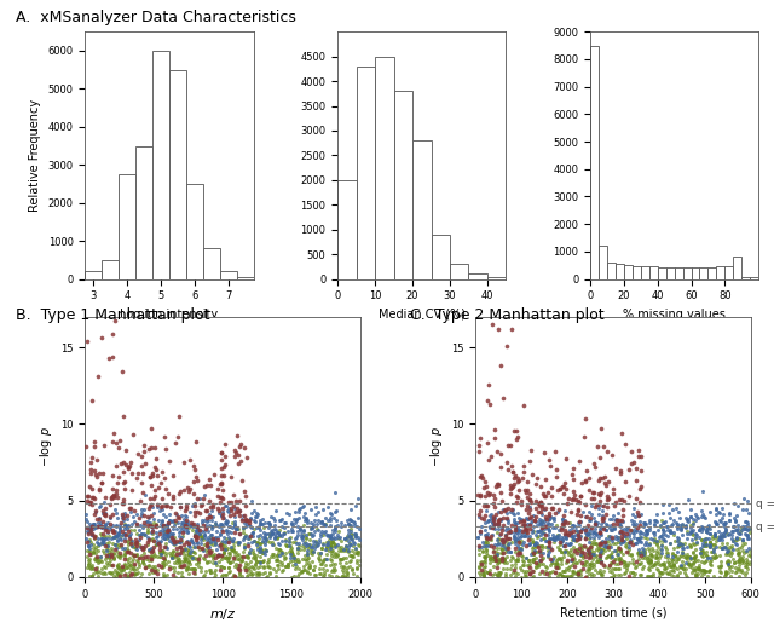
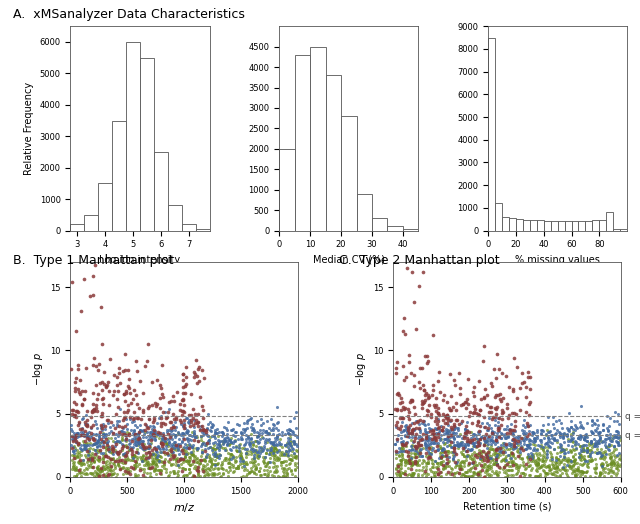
4: 2750 -> 1500
